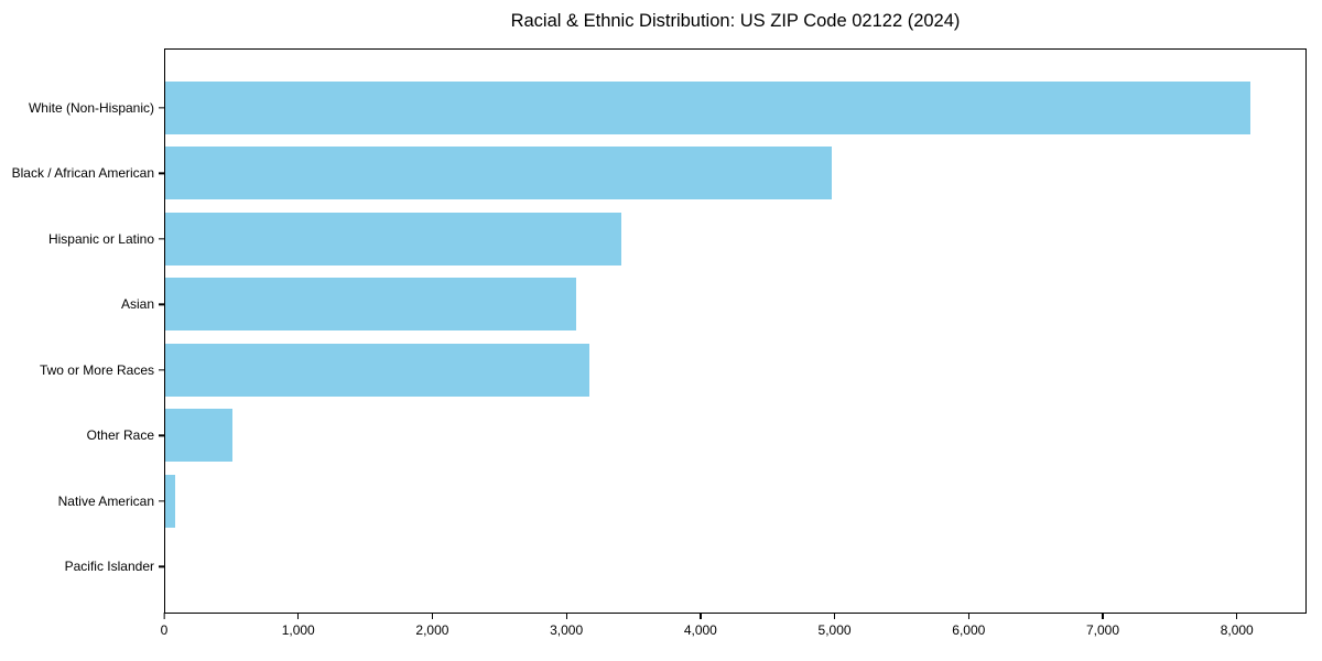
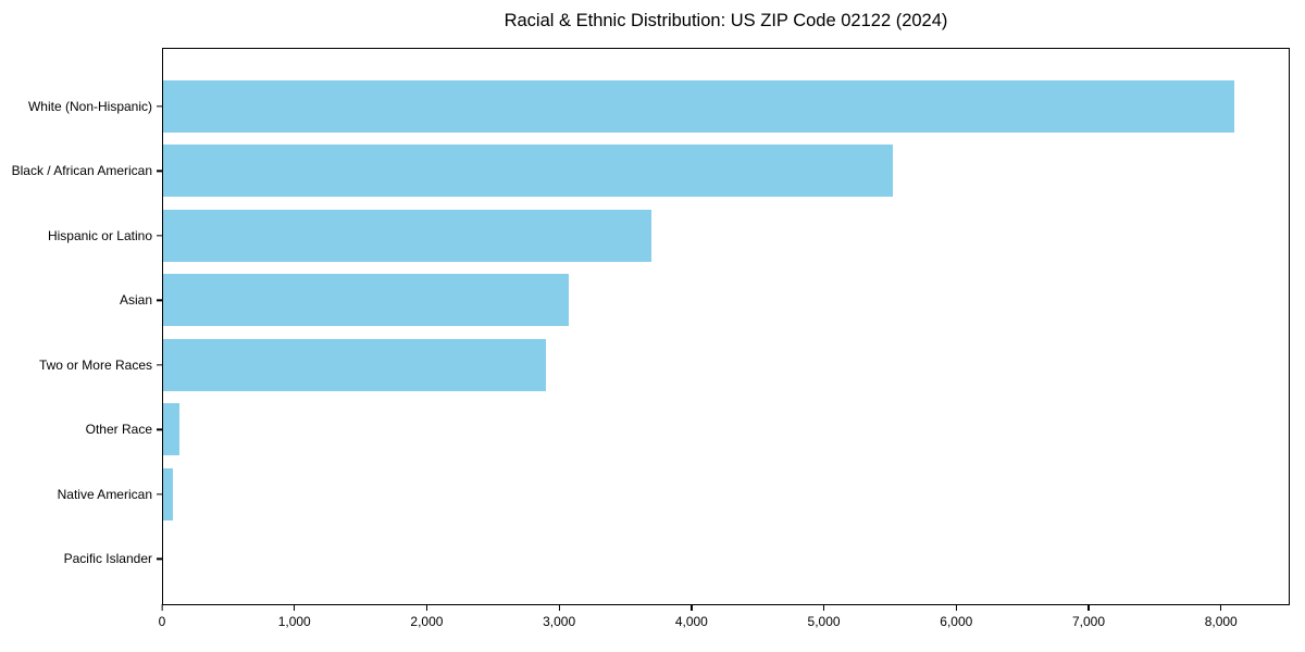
Black / African American: 4980 -> 5520
Hispanic or Latino: 3410 -> 3700
Two or More Races: 3170 -> 2900
Other Race: 500 -> 120
